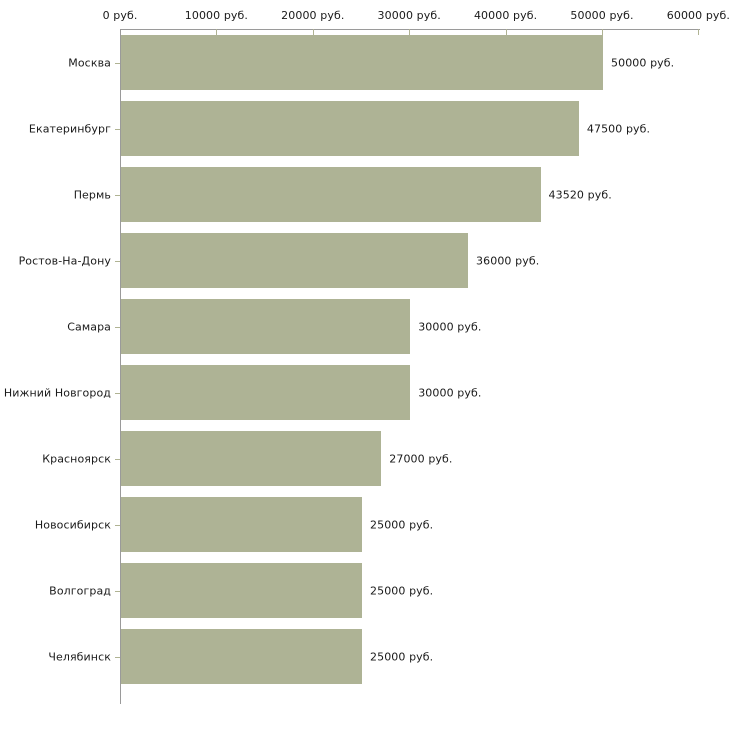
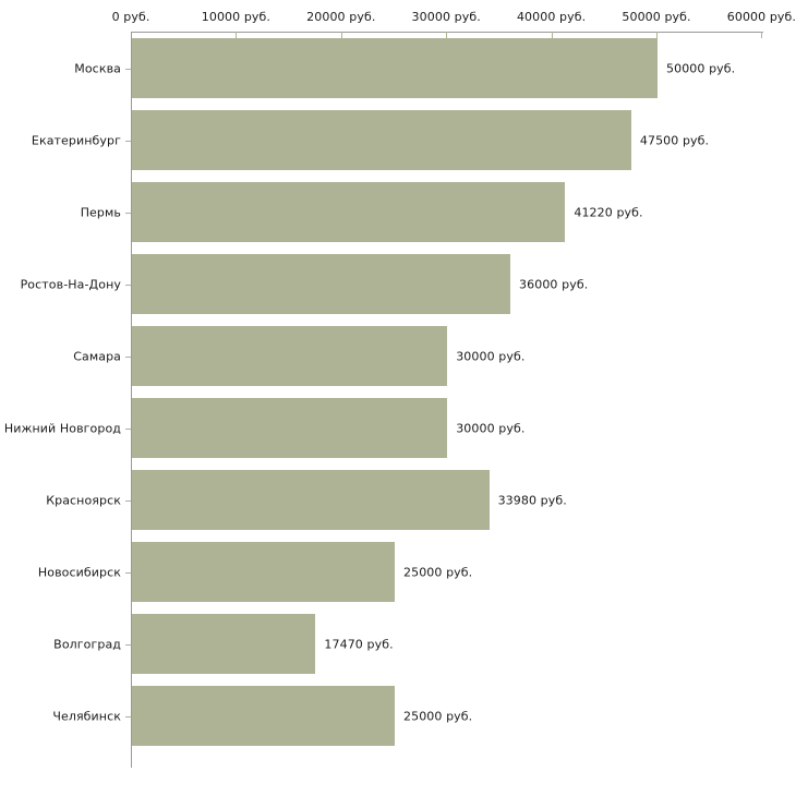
Пермь: 43520 -> 41220
Красноярск: 27000 -> 33980
Волгоград: 25000 -> 17470
